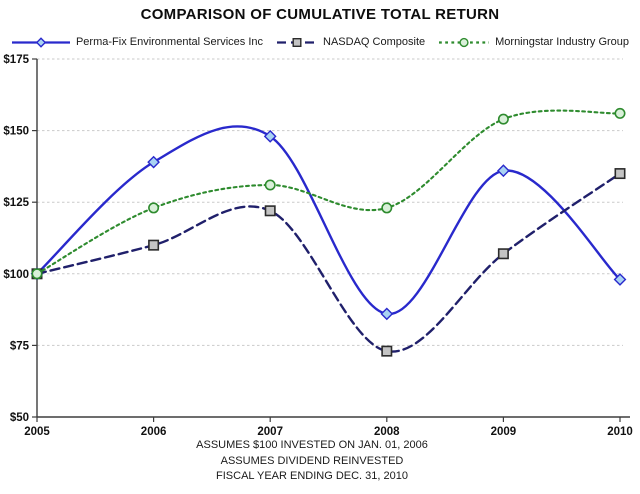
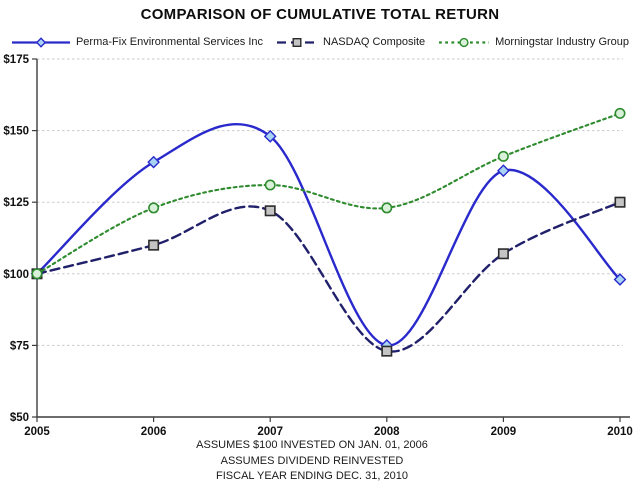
Perma-Fix Environmental Services Inc/2008: $86 -> $75
Morningstar Industry Group/2009: $154 -> $141
NASDAQ Composite/2010: $135 -> $125
